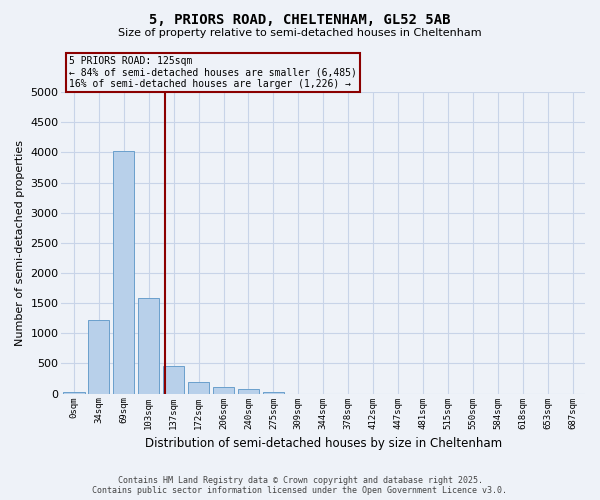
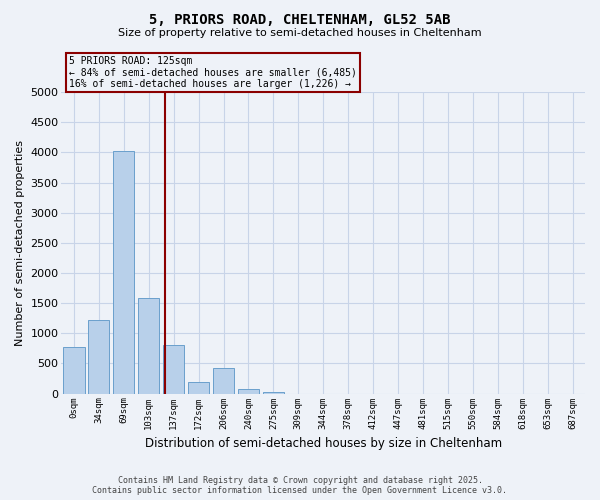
0sqm: 30 -> 780
137sqm: 460 -> 800
206sqm: 110 -> 420
